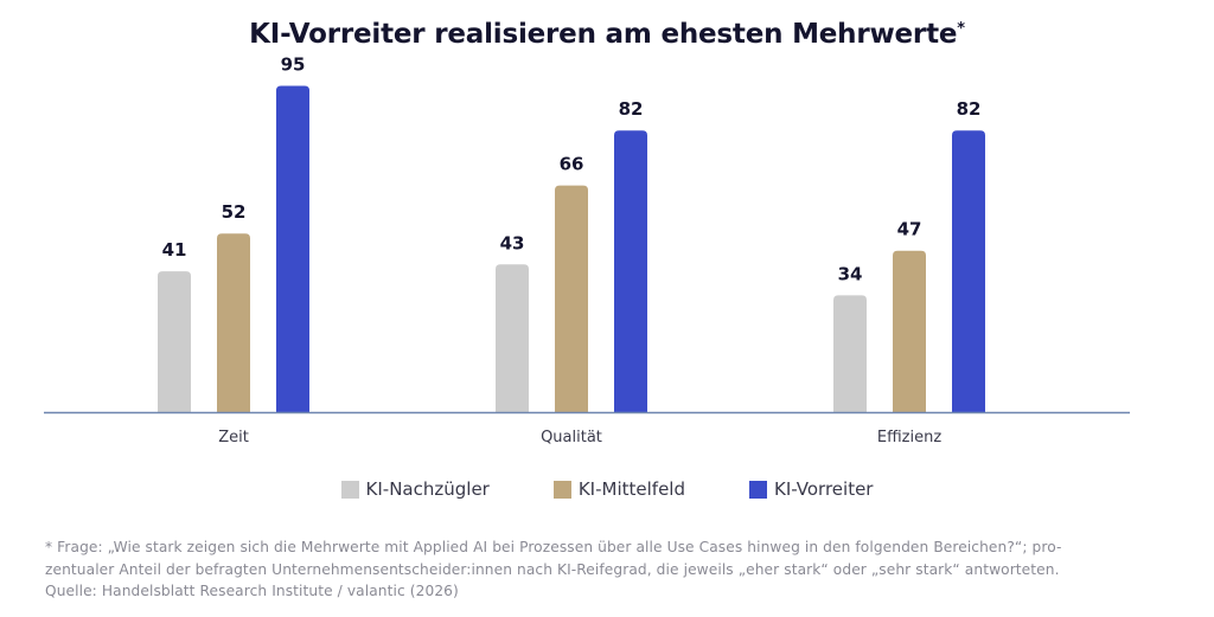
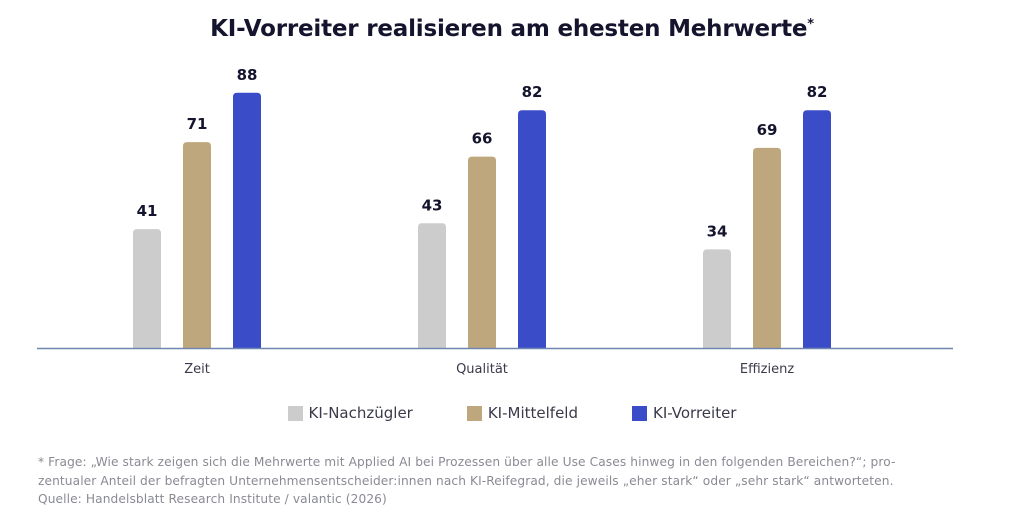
KI-Mittelfeld/Zeit: 52 -> 71
KI-Vorreiter/Zeit: 95 -> 88
KI-Mittelfeld/Effizienz: 47 -> 69
